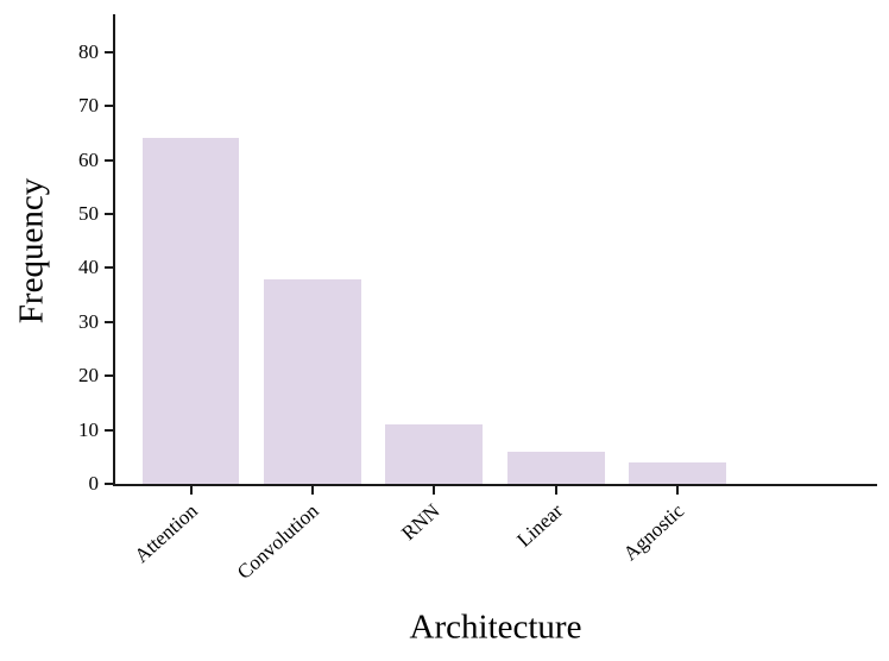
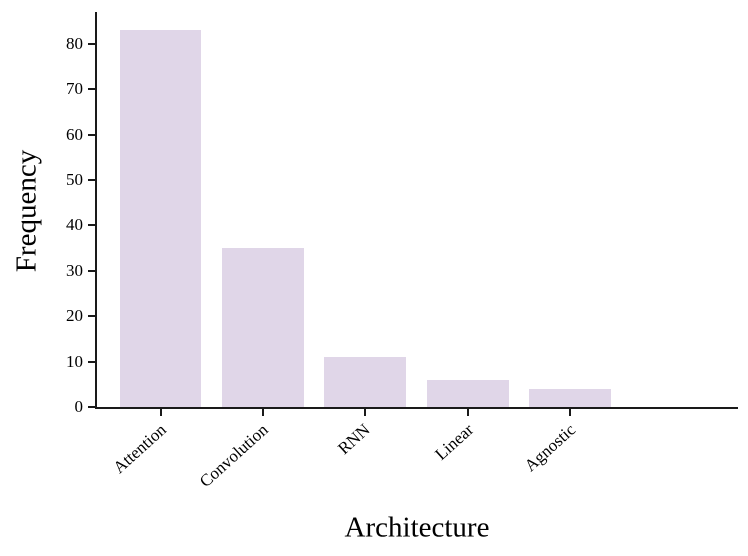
Attention: 64 -> 83
Convolution: 38 -> 35
